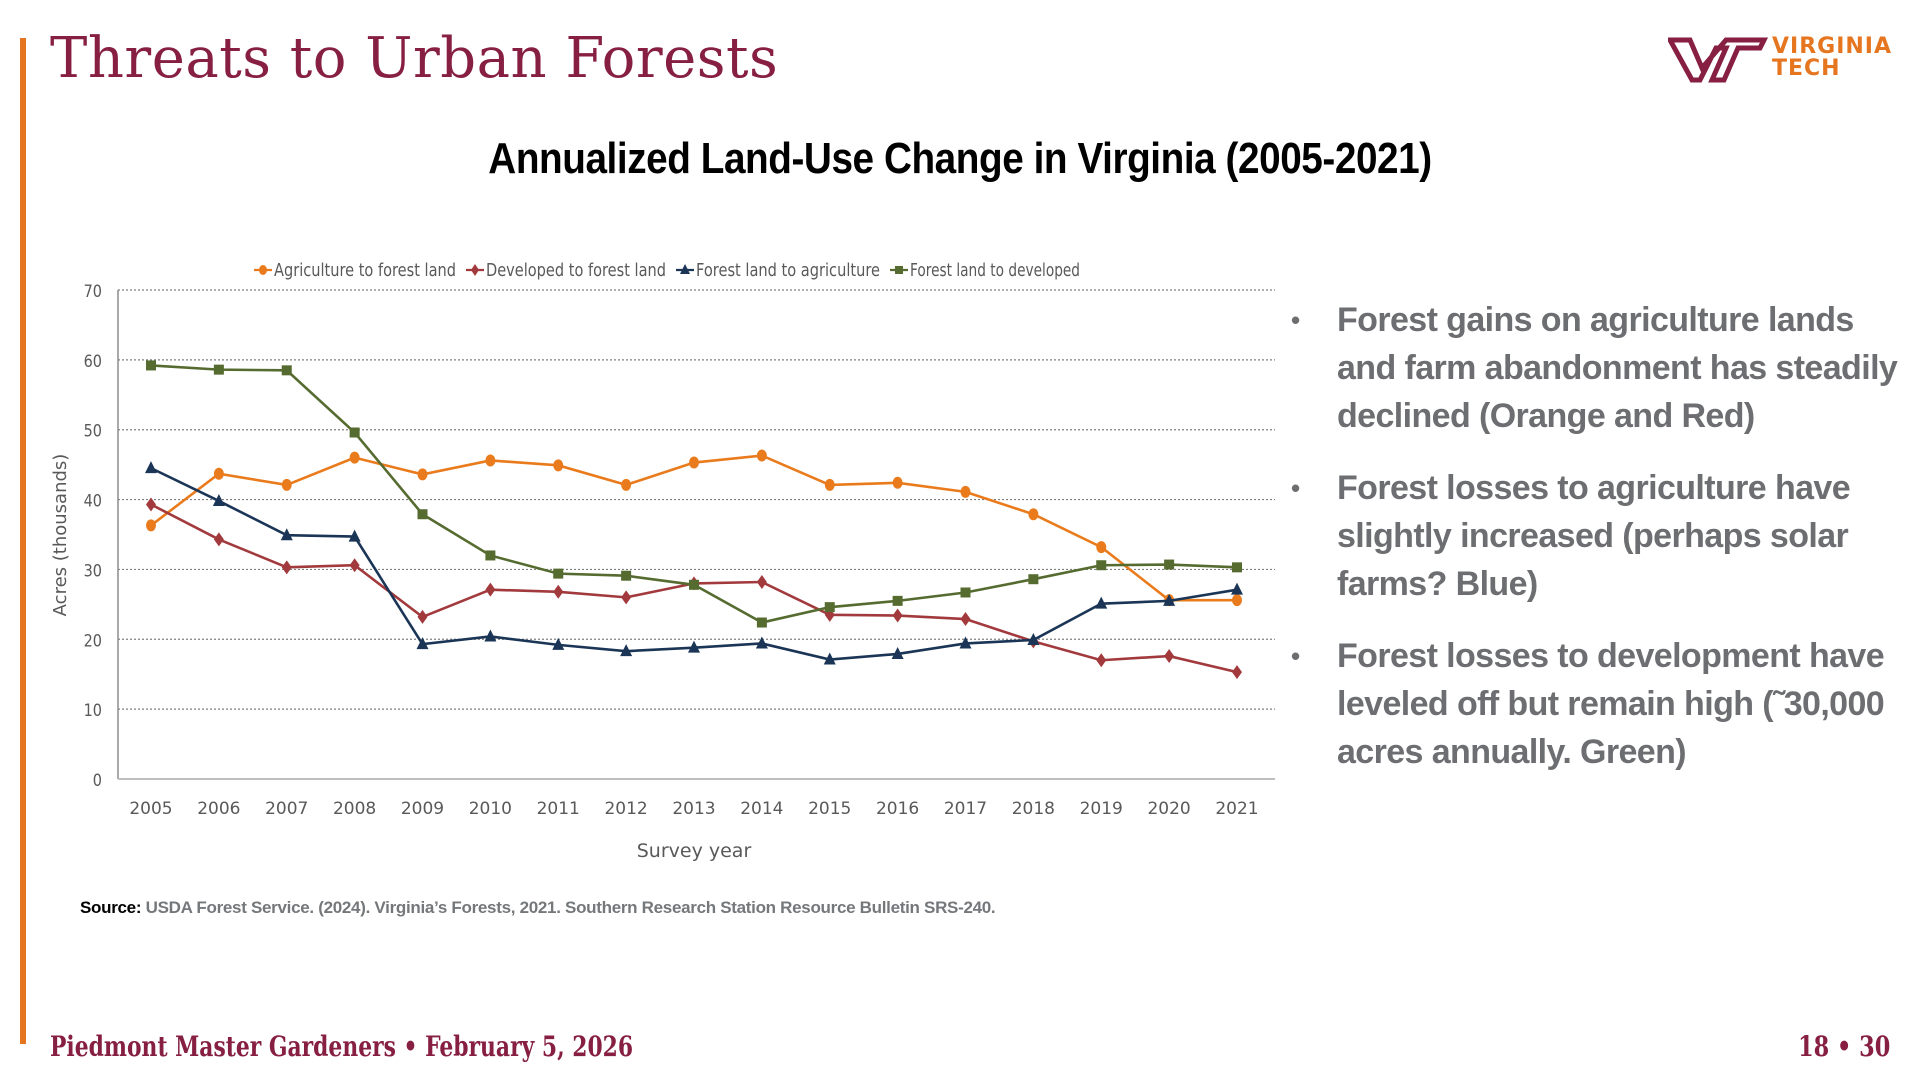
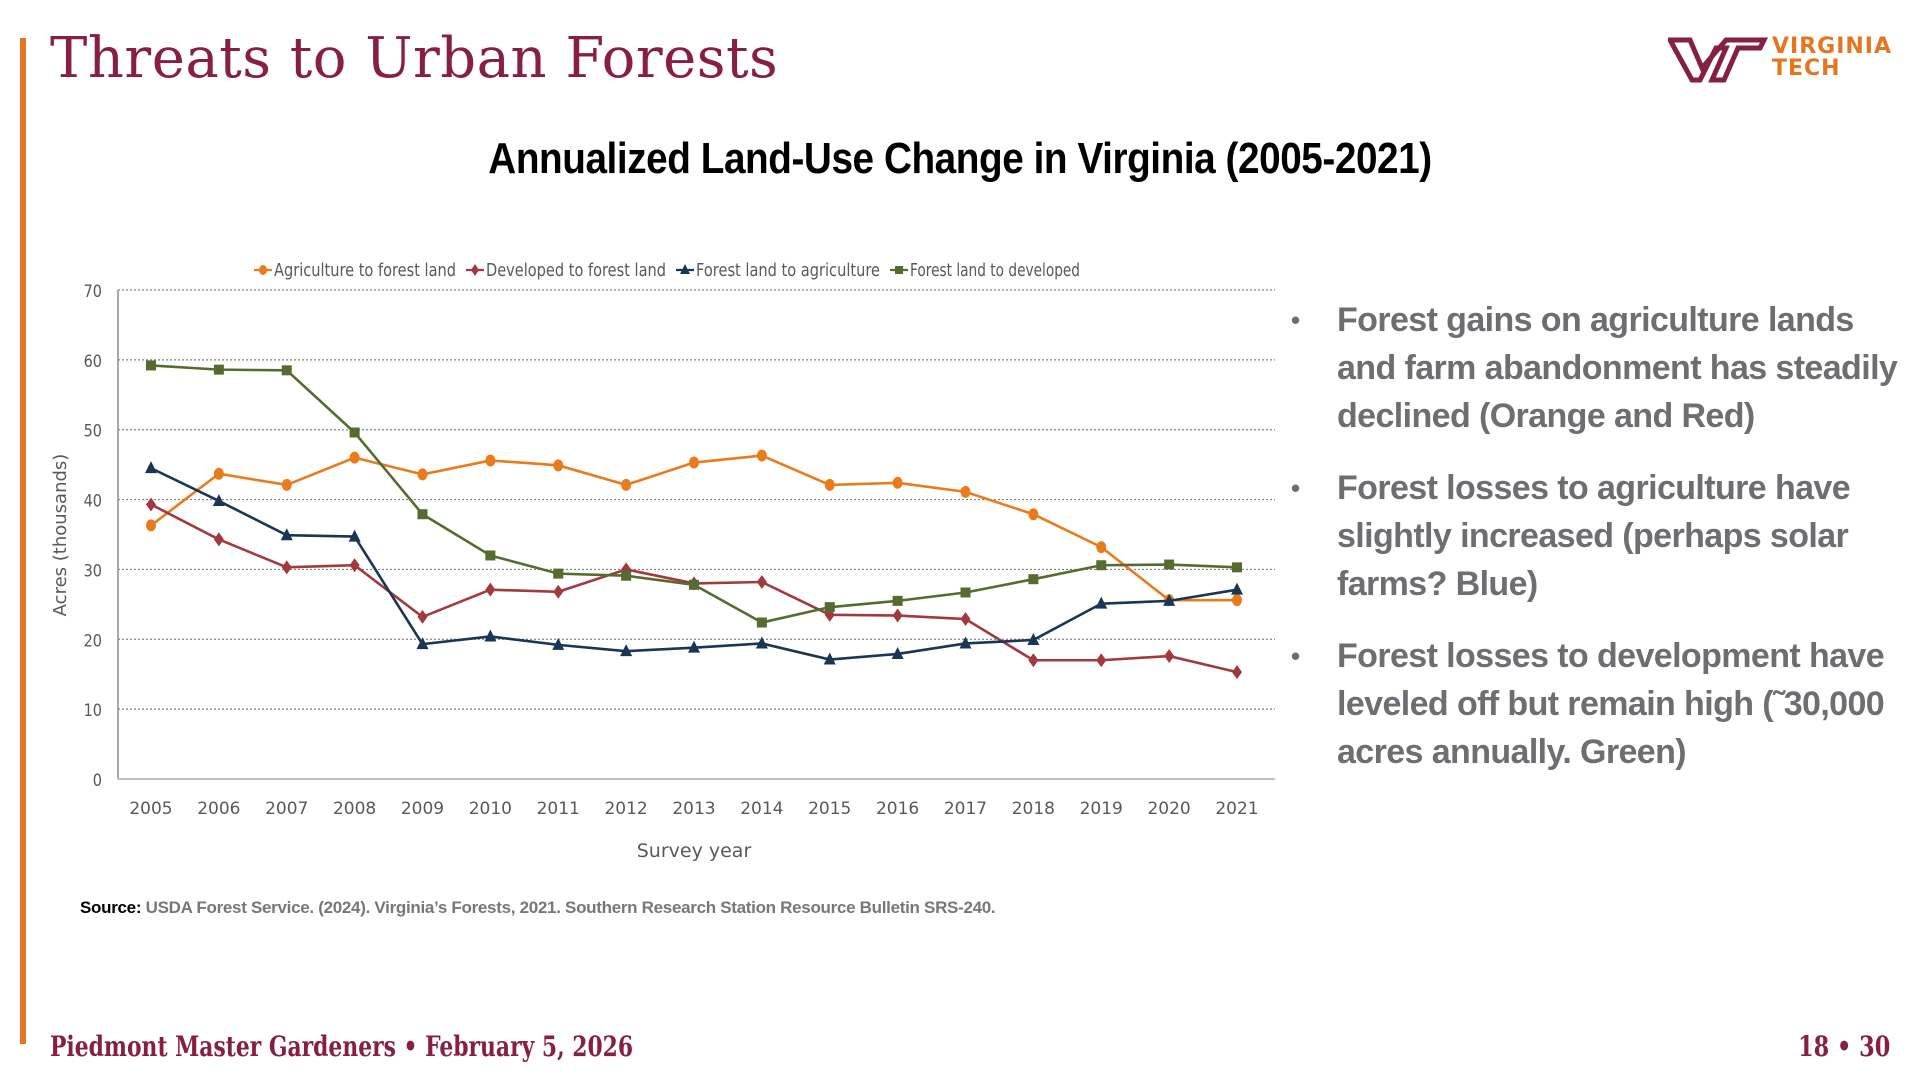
Developed to forest land/2012: 26 -> 30
Developed to forest land/2018: 20 -> 17
